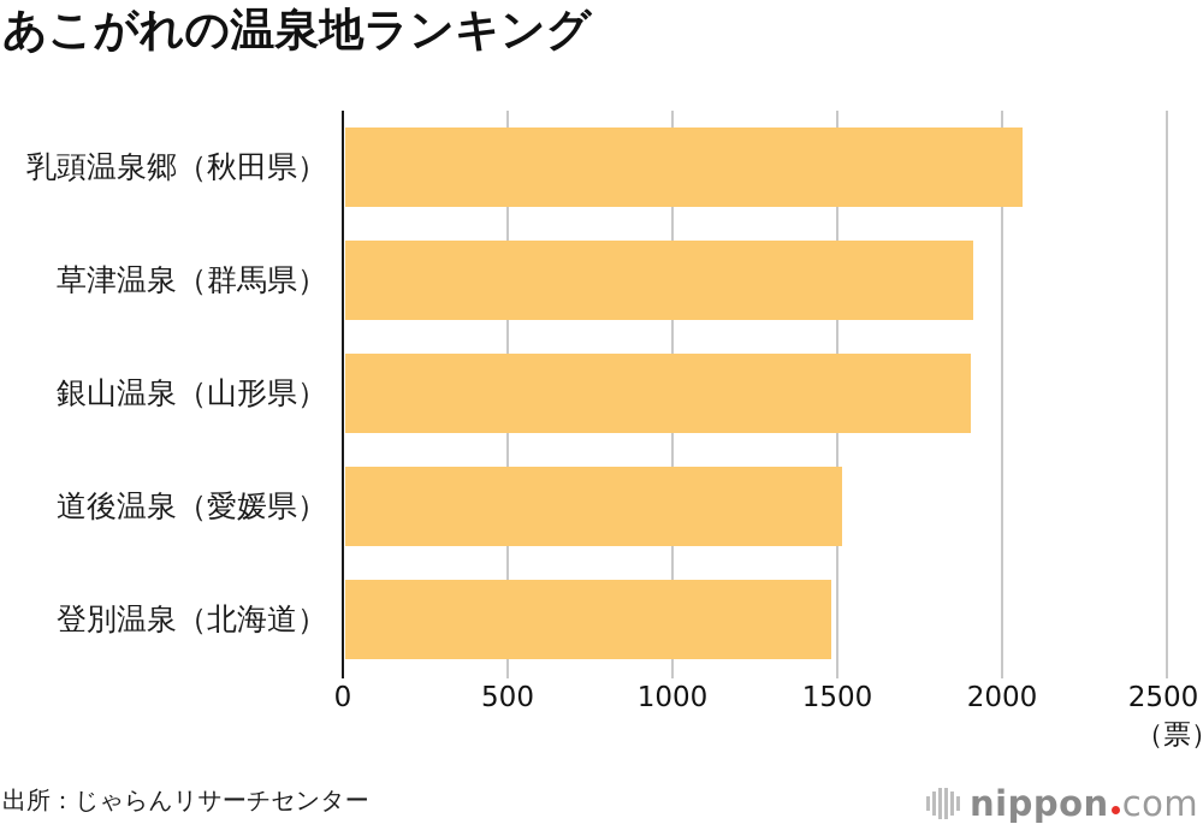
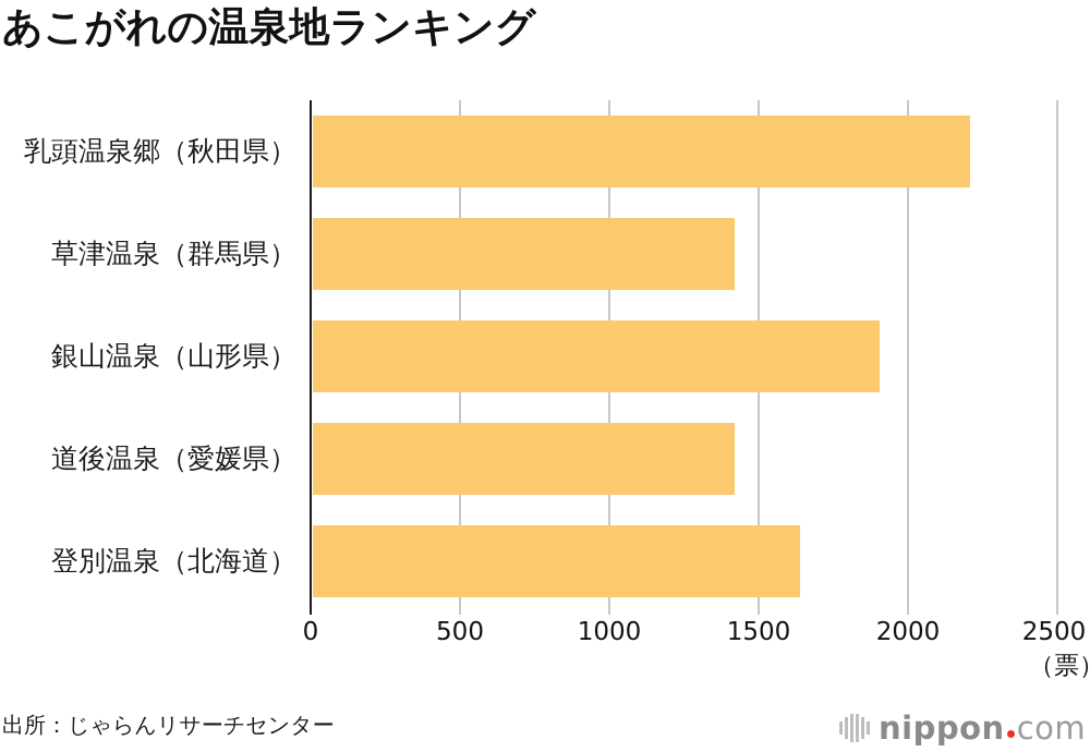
乳頭温泉郷（秋田県）: 2060 -> 2210
草津温泉（群馬県）: 1920 -> 1420
道後温泉（愛媛県）: 1520 -> 1420
登別温泉（北海道）: 1480 -> 1640
